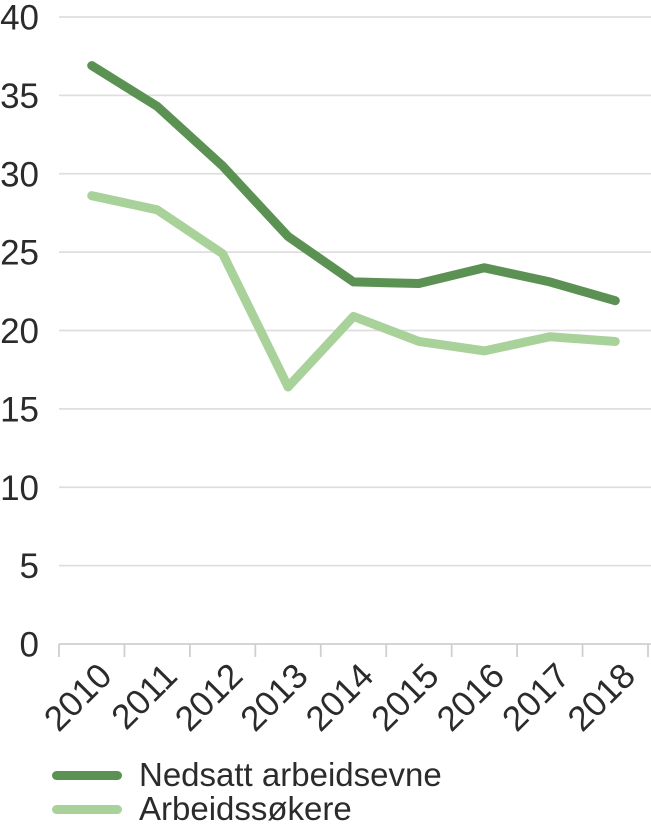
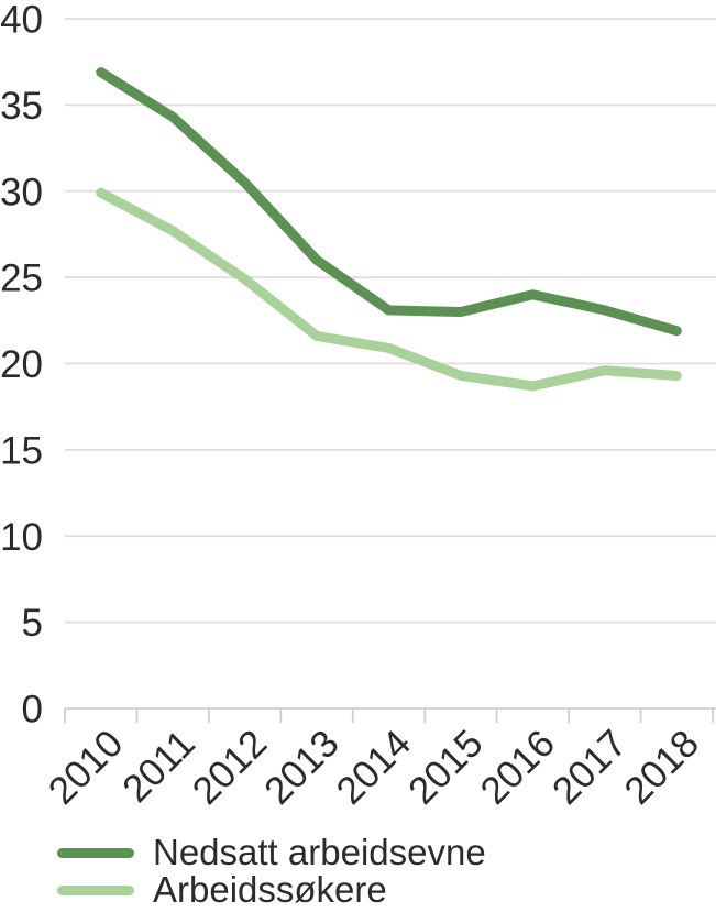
Arbeidssøkere/2010: 28.6 -> 29.9
Arbeidssøkere/2013: 16.4 -> 21.6
